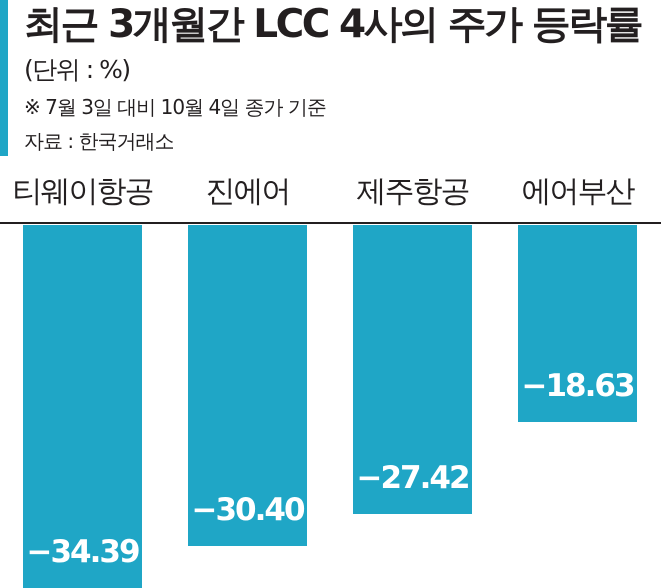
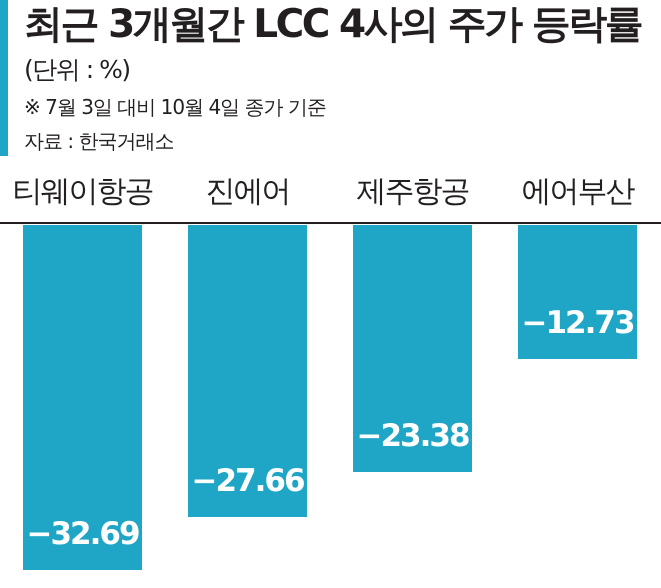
티웨이항공: −34.39 -> −32.69
진에어: −30.40 -> −27.66
제주항공: −27.42 -> −23.38
에어부산: −18.63 -> −12.73
